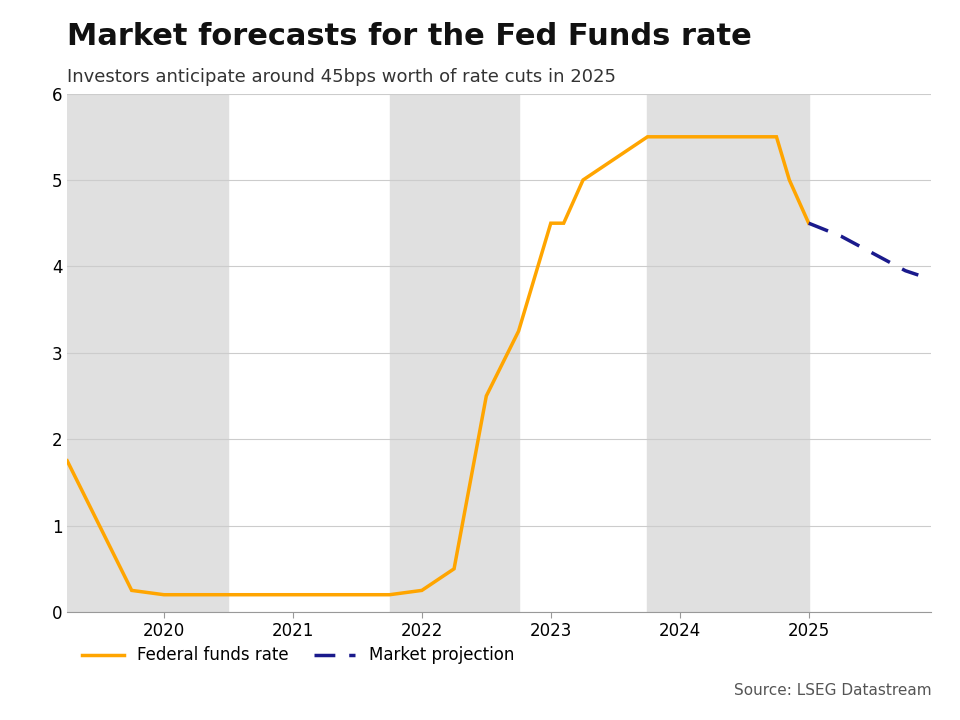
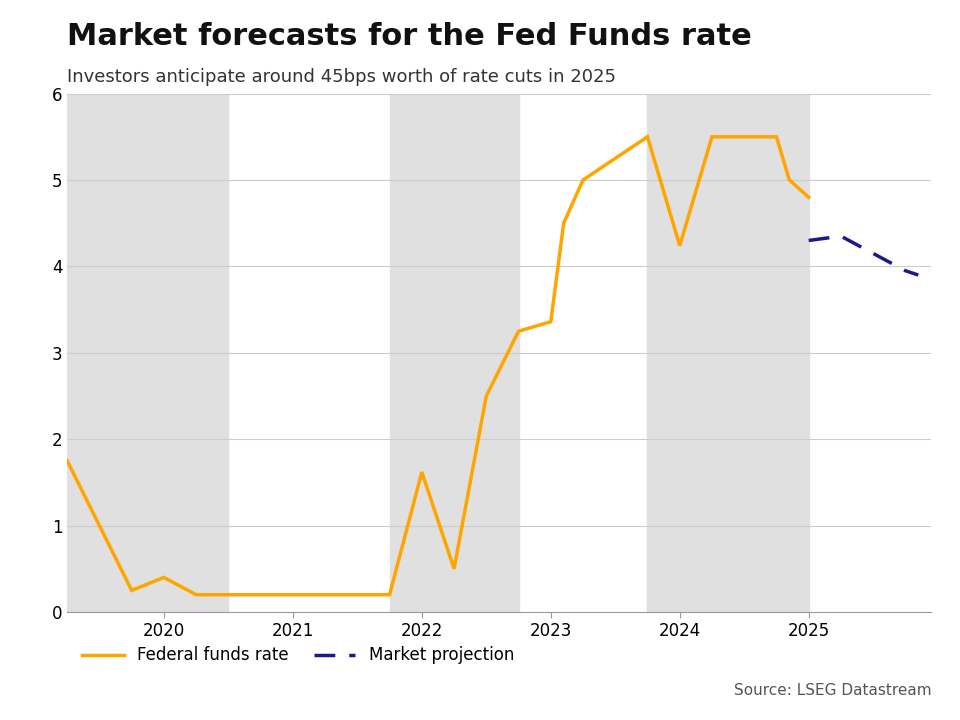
Federal funds rate/2020: 0.20 -> 0.40
Federal funds rate/2022: 0.25 -> 1.62
Federal funds rate/2023: 4.50 -> 3.36
Federal funds rate/2024: 5.50 -> 4.24
Federal funds rate/2025: 4.50 -> 4.80
Market projection/2025: 4.50 -> 4.30
